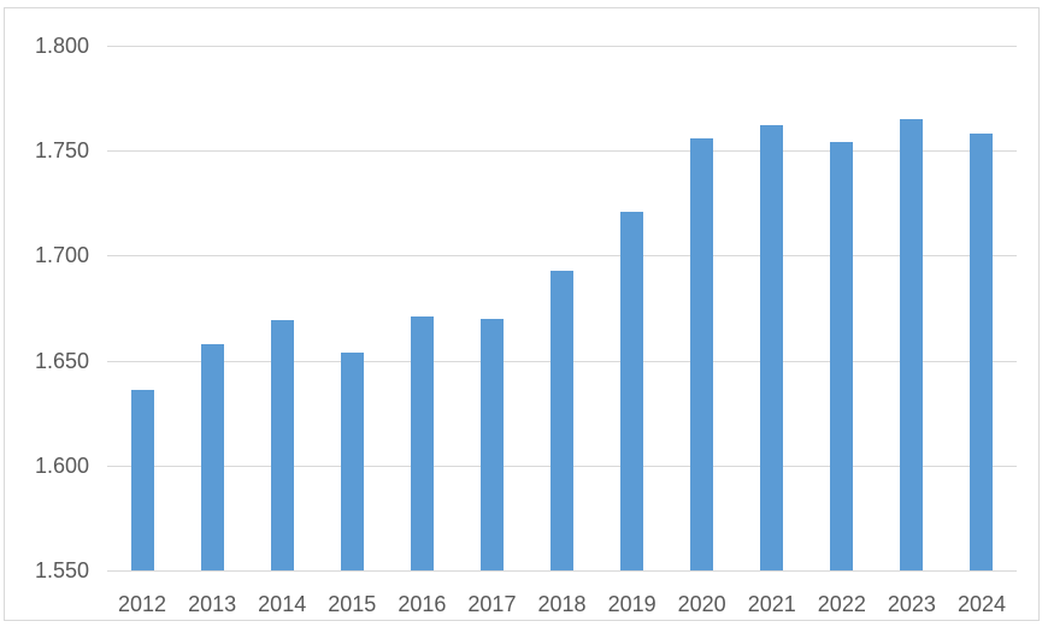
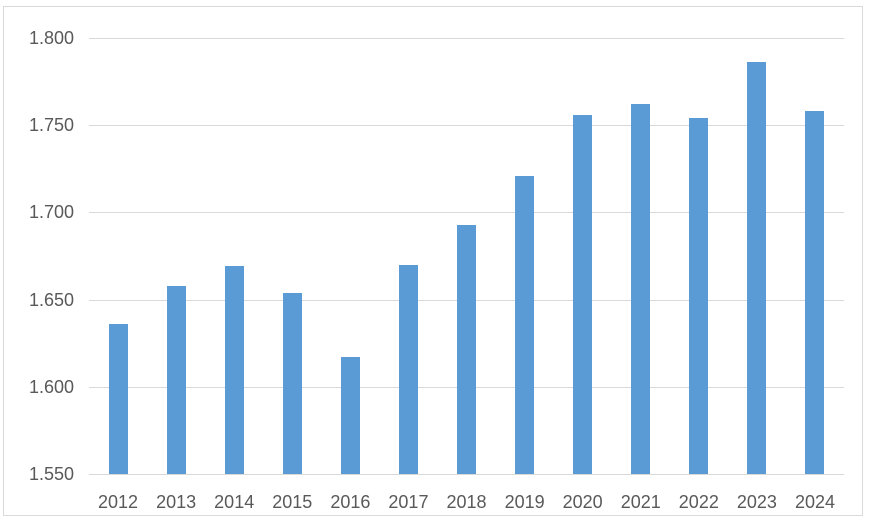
2016: 1.671 -> 1.617
2023: 1.765 -> 1.786
